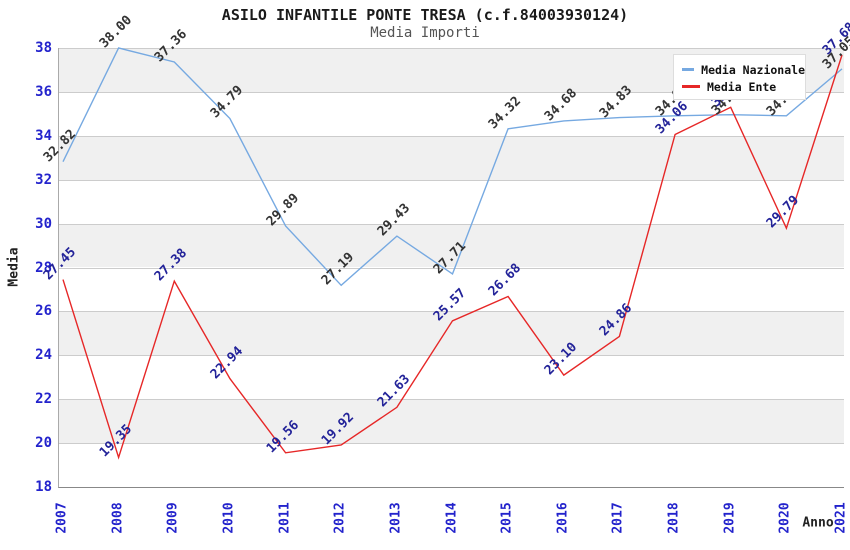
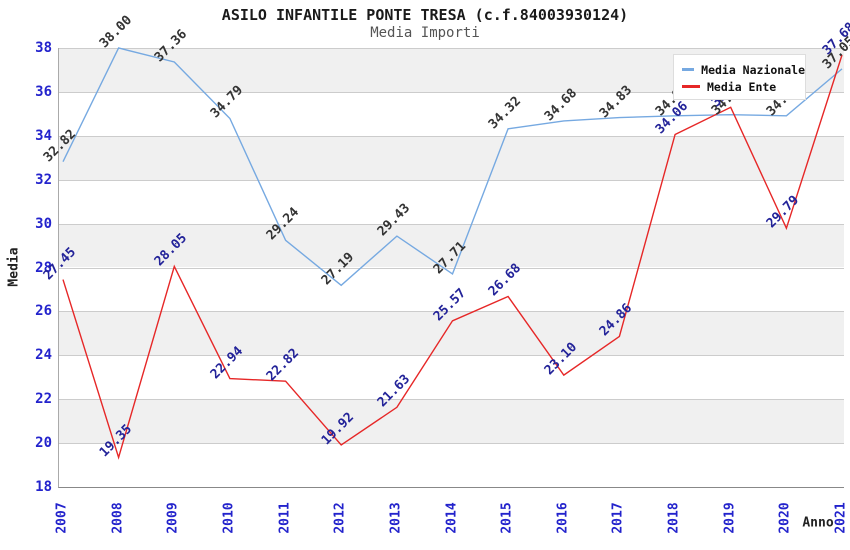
Media Ente/2009: 27.38 -> 28.05
Media Nazionale/2011: 29.89 -> 29.24
Media Ente/2011: 19.56 -> 22.82
